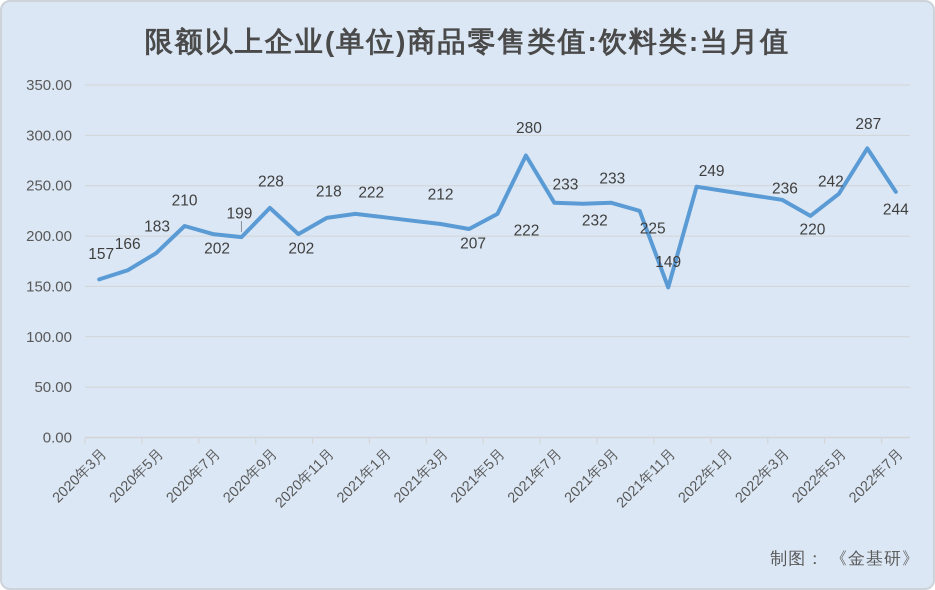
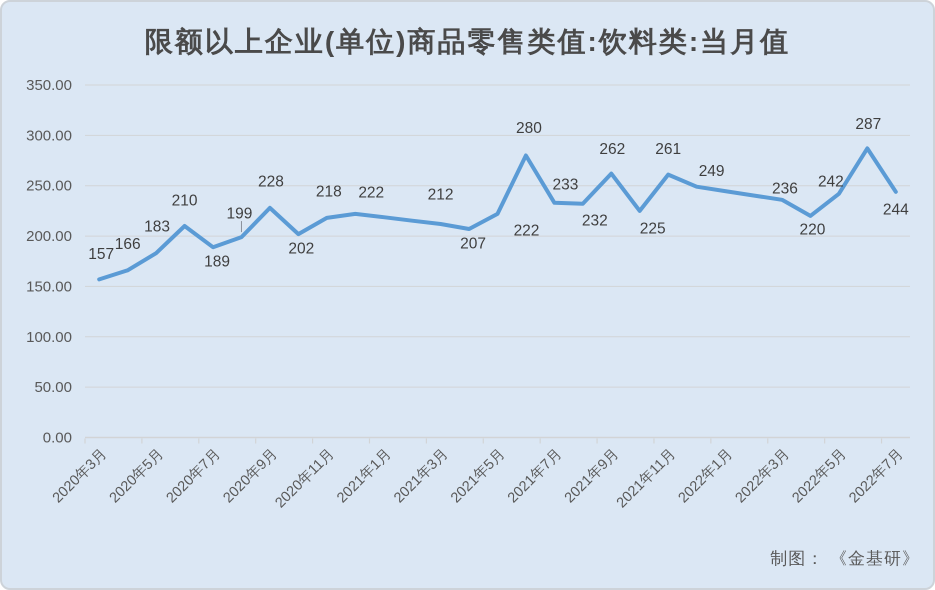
2020年7月: 202 -> 189
2021年9月: 233 -> 262
2021年11月: 149 -> 261
